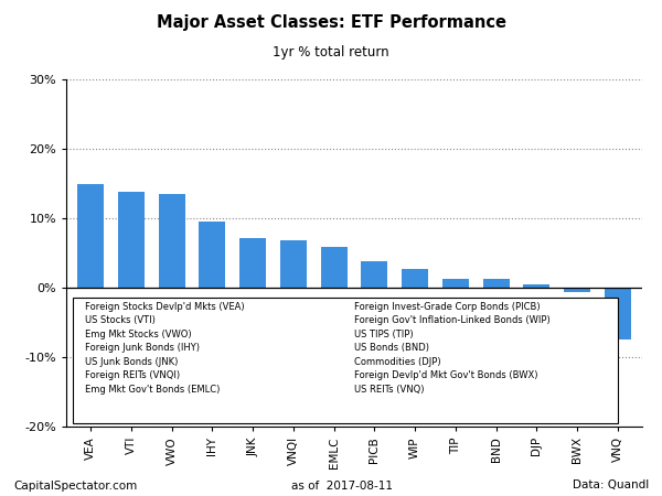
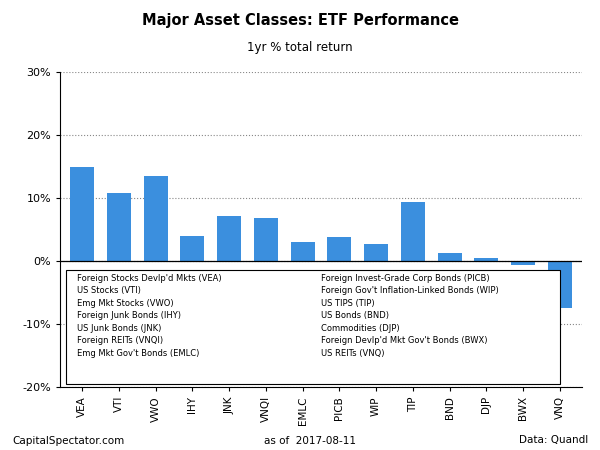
VTI: 13.8% -> 10.8%
IHY: 9.5% -> 4.0%
EMLC: 5.8% -> 3.0%
TIP: 1.2% -> 9.4%
